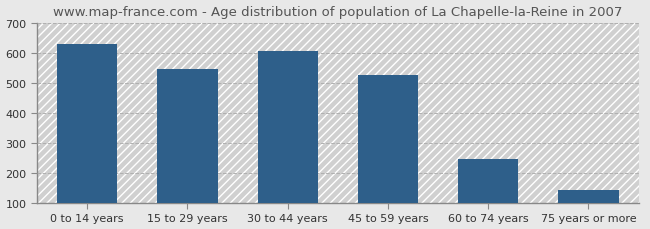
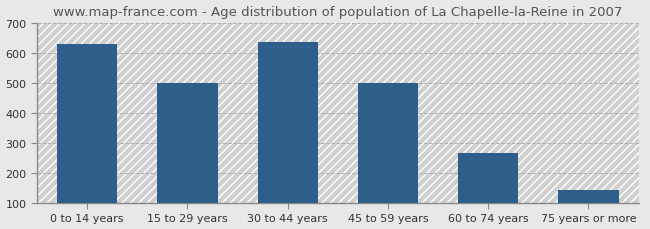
15 to 29 years: 545 -> 500
30 to 44 years: 605 -> 635
45 to 59 years: 525 -> 500
60 to 74 years: 245 -> 265
